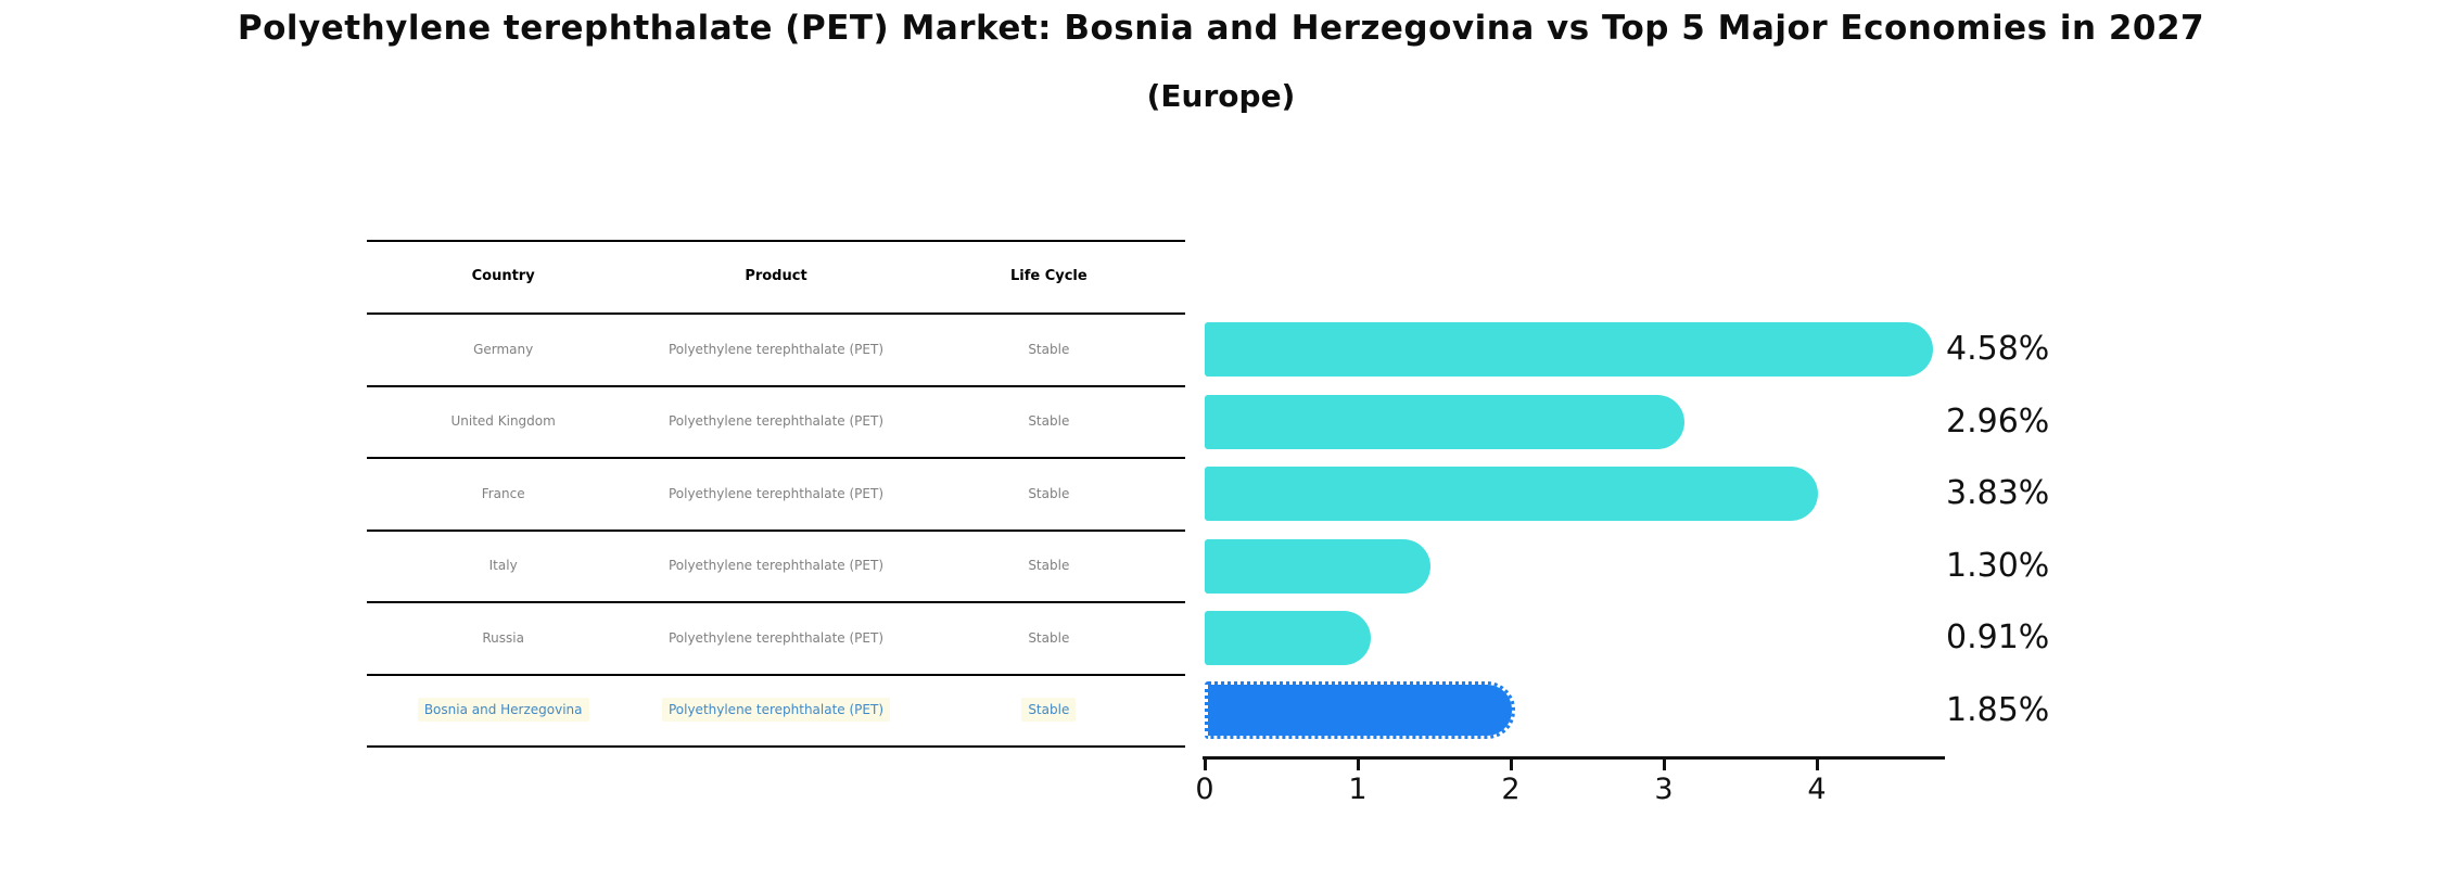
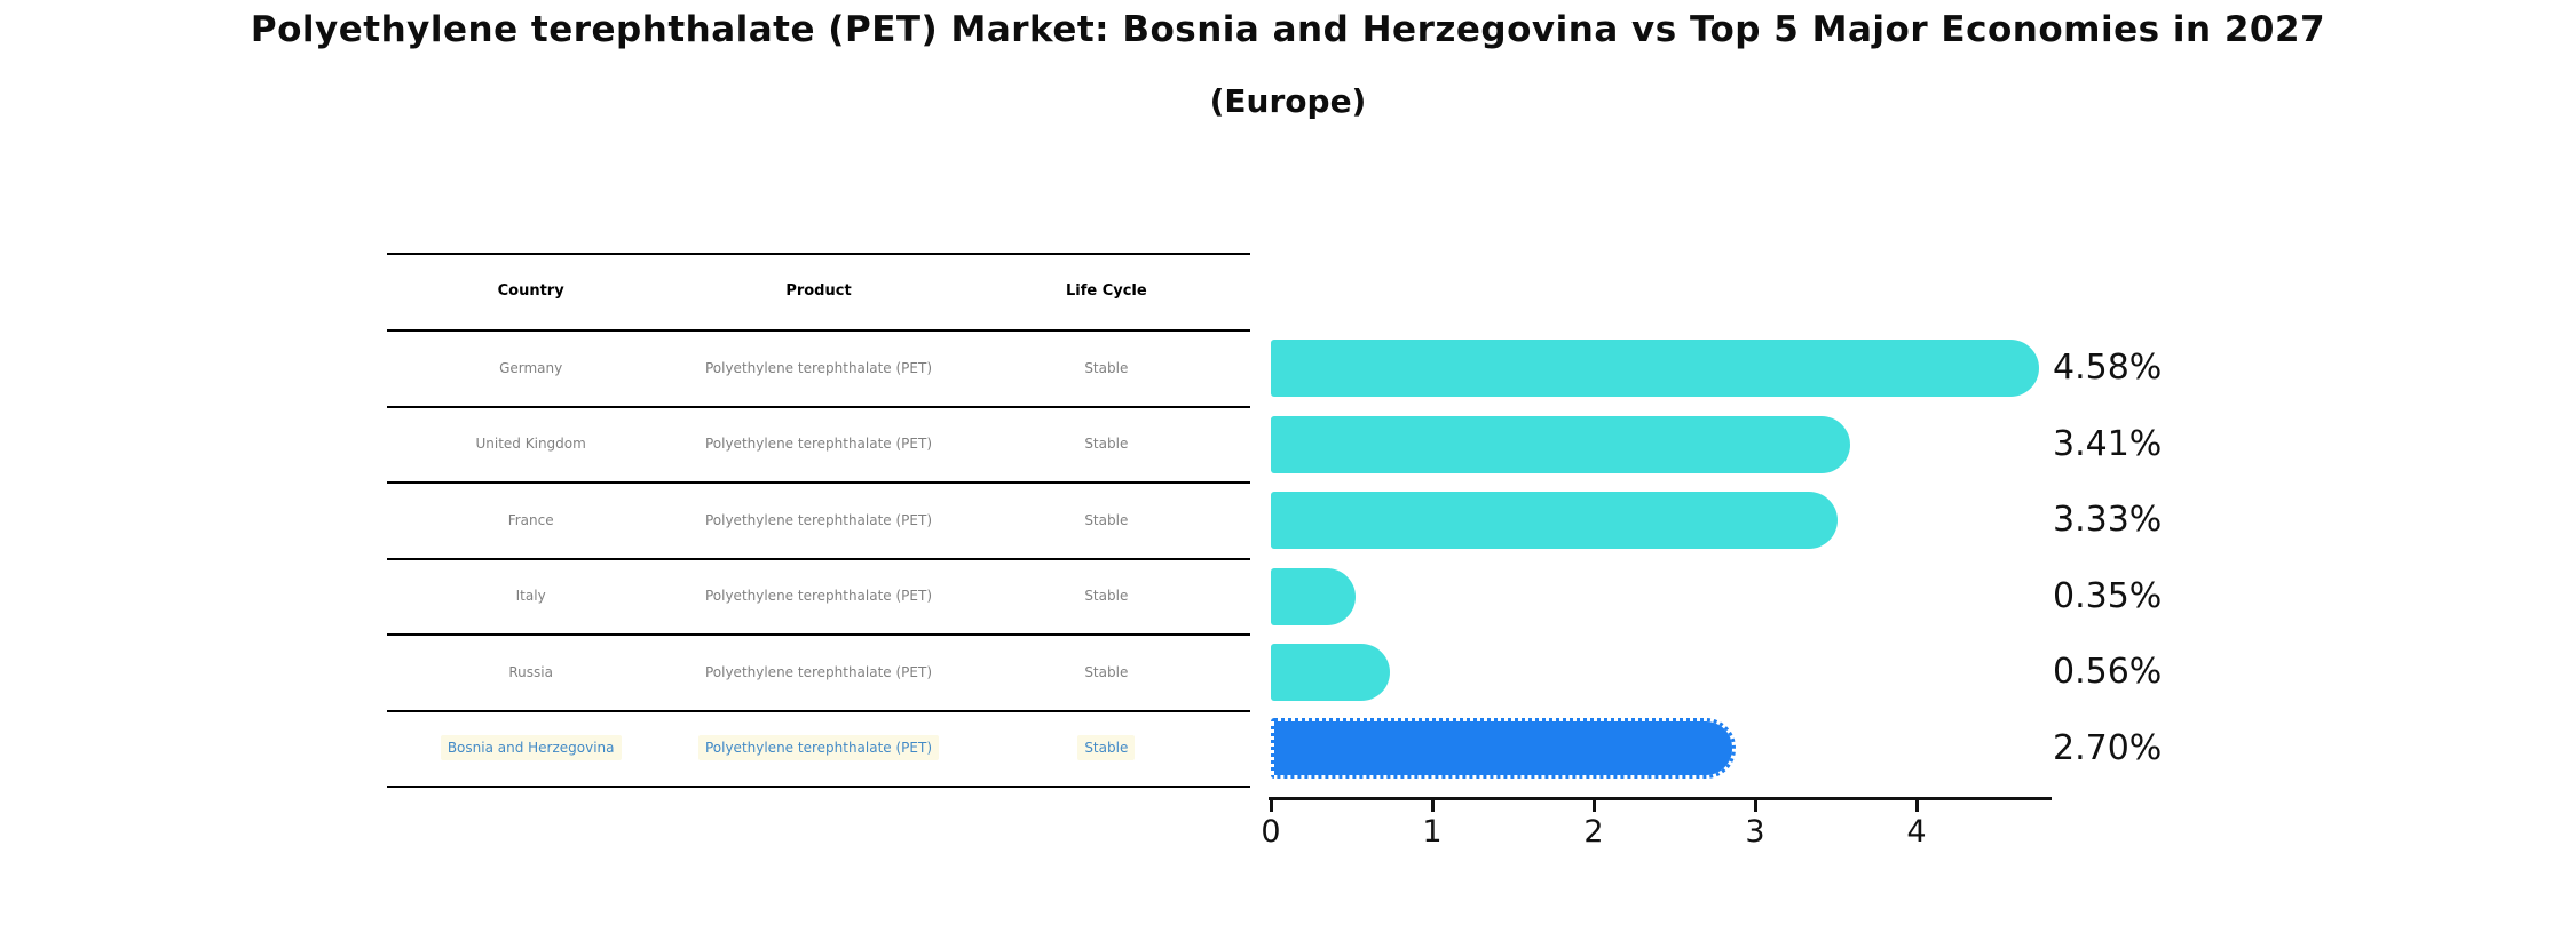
United Kingdom: 2.96% -> 3.41%
France: 3.83% -> 3.33%
Italy: 1.30% -> 0.35%
Russia: 0.91% -> 0.56%
Bosnia and Herzegovina: 1.85% -> 2.70%
